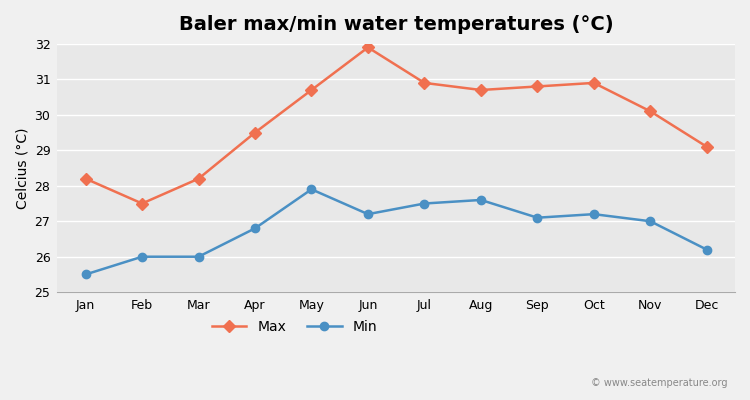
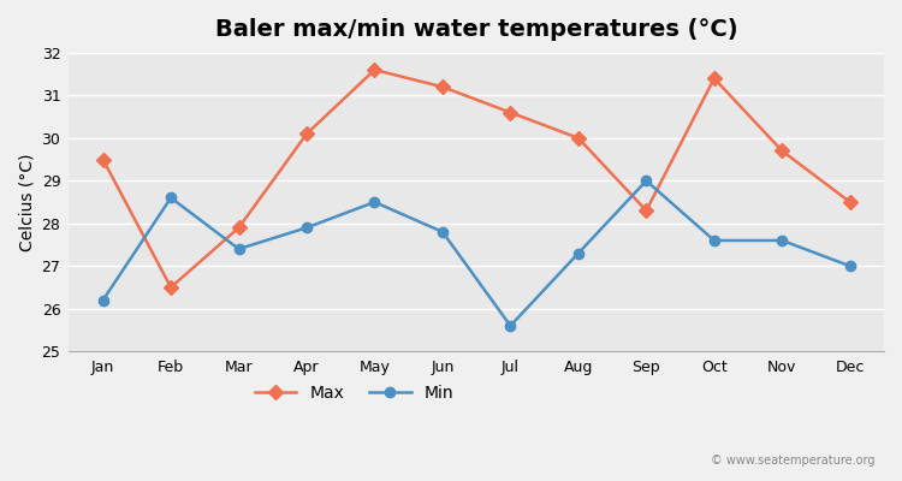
Max/Jan: 28.2 -> 29.5
Min/Jan: 25.5 -> 26.2
Max/Feb: 27.5 -> 26.5
Min/Feb: 26.0 -> 28.6
Max/Mar: 28.2 -> 27.9
Min/Mar: 26.0 -> 27.4
Max/Apr: 29.5 -> 30.1
Min/Apr: 26.8 -> 27.9
Max/May: 30.7 -> 31.6
Min/May: 27.9 -> 28.5
Max/Jun: 31.9 -> 31.2
Min/Jun: 27.2 -> 27.8
Max/Jul: 30.9 -> 30.6
Min/Jul: 27.5 -> 25.6
Max/Aug: 30.7 -> 30.0
Min/Aug: 27.6 -> 27.3
Max/Sep: 30.8 -> 28.3
Min/Sep: 27.1 -> 29.0
Max/Oct: 30.9 -> 31.4
Min/Oct: 27.2 -> 27.6
Max/Nov: 30.1 -> 29.7
Min/Nov: 27.0 -> 27.6
Max/Dec: 29.1 -> 28.5
Min/Dec: 26.2 -> 27.0
